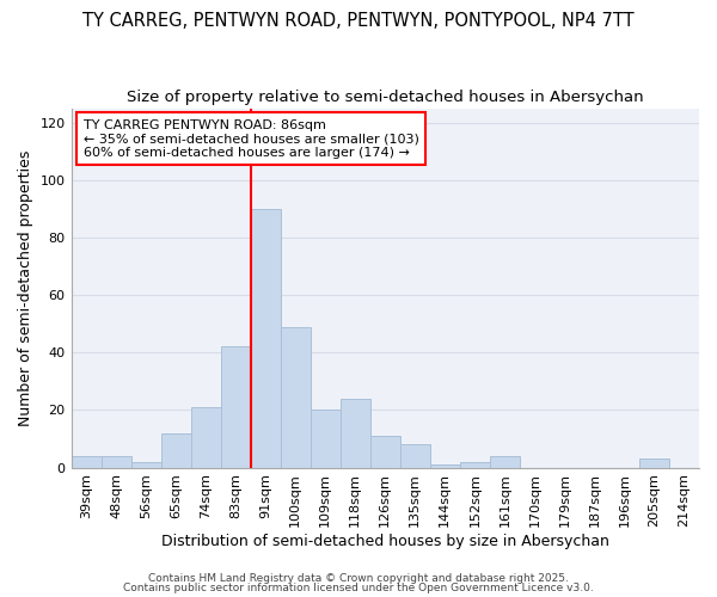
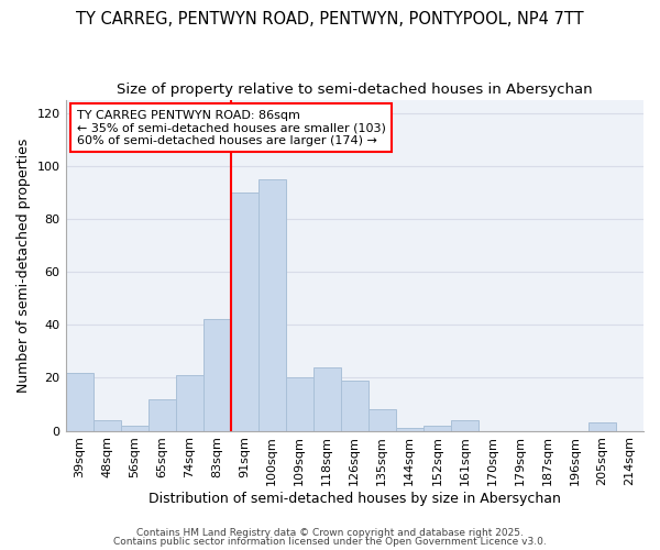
39sqm: 4 -> 22
100sqm: 49 -> 95
126sqm: 11 -> 19
